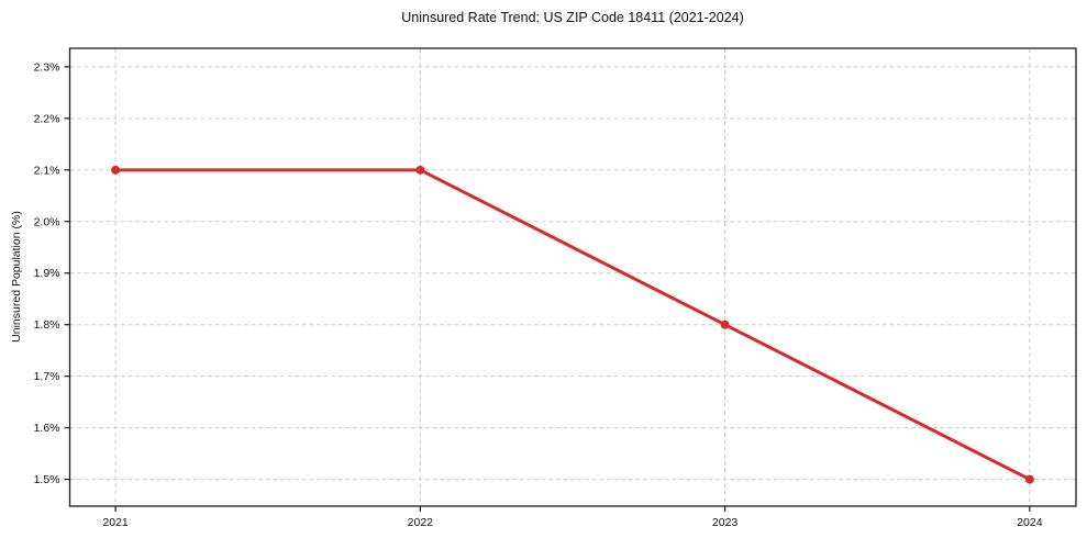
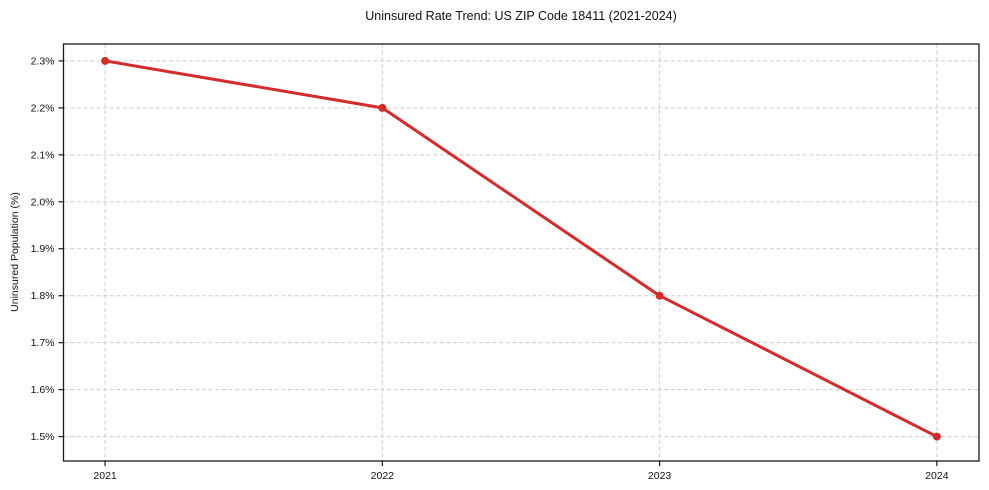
2021: 2.1% -> 2.3%
2022: 2.1% -> 2.2%
